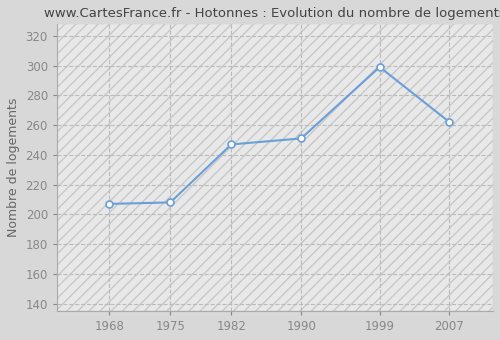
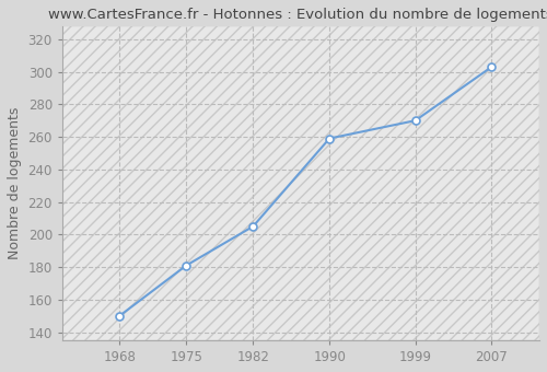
1968: 207 -> 150
1975: 208 -> 181
1982: 247 -> 205
1990: 251 -> 259
1999: 299 -> 270
2007: 262 -> 303
